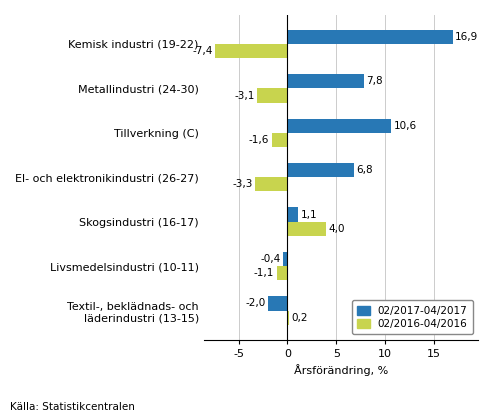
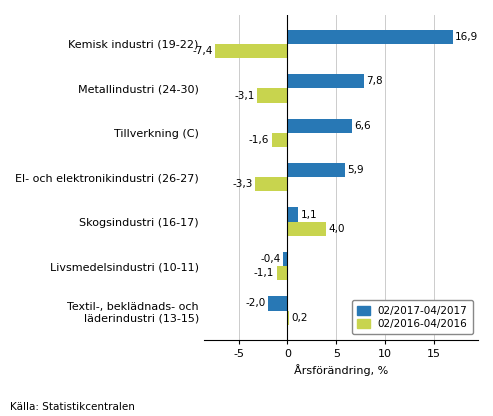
02/2017-04/2017/Tillverkning (C): 10,6 -> 6,6
02/2017-04/2017/El- och elektronikindustri (26-27): 6,8 -> 5,9
